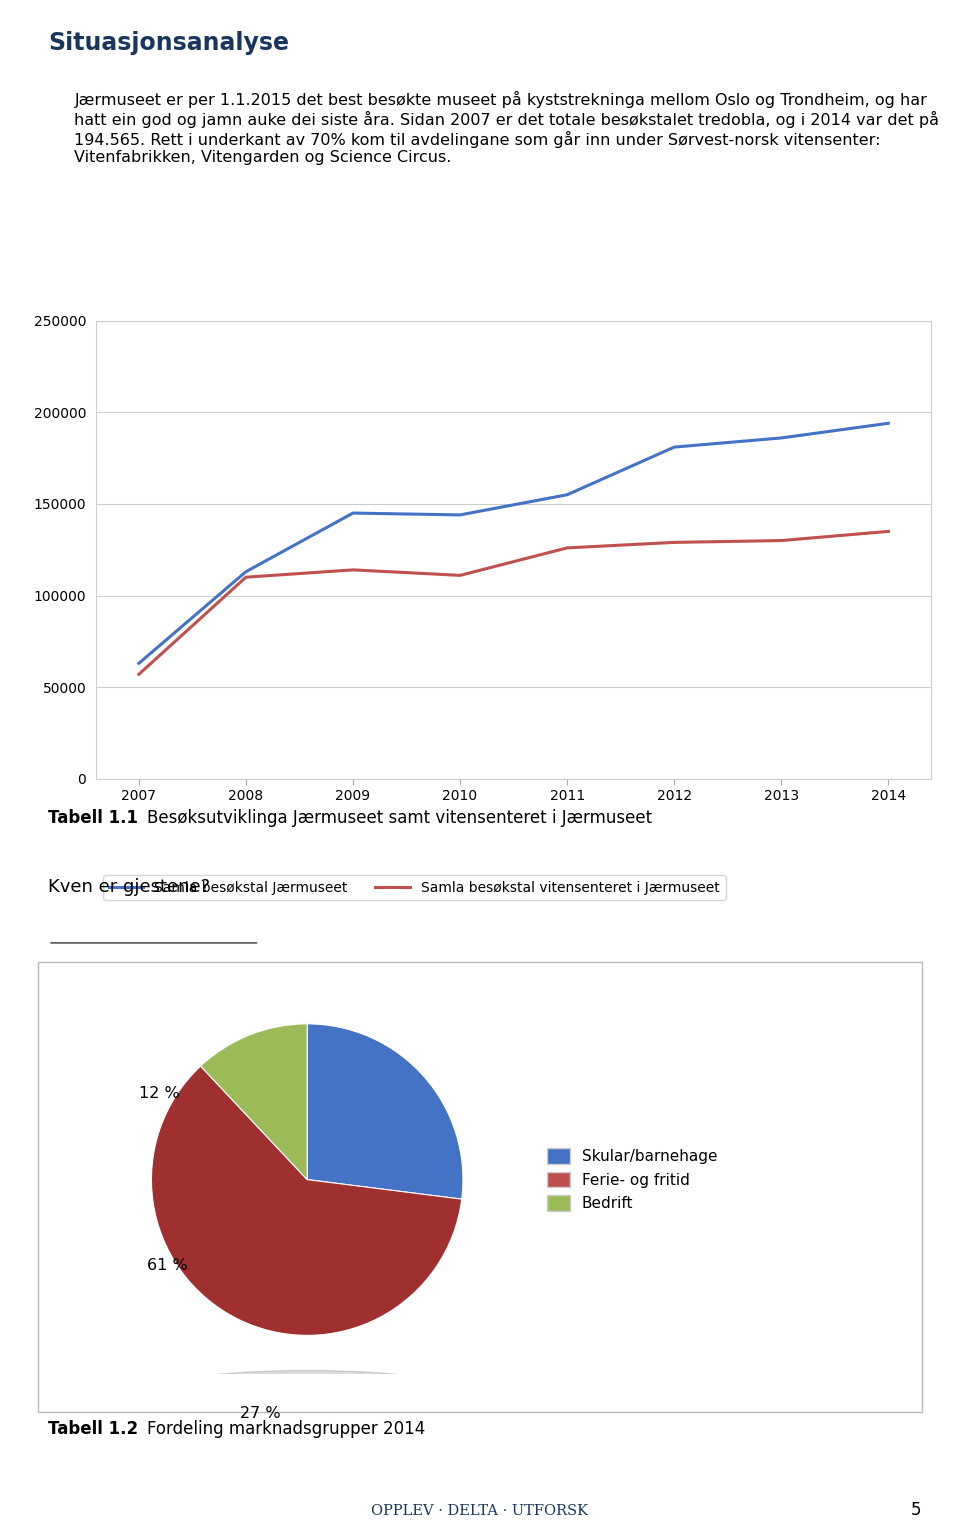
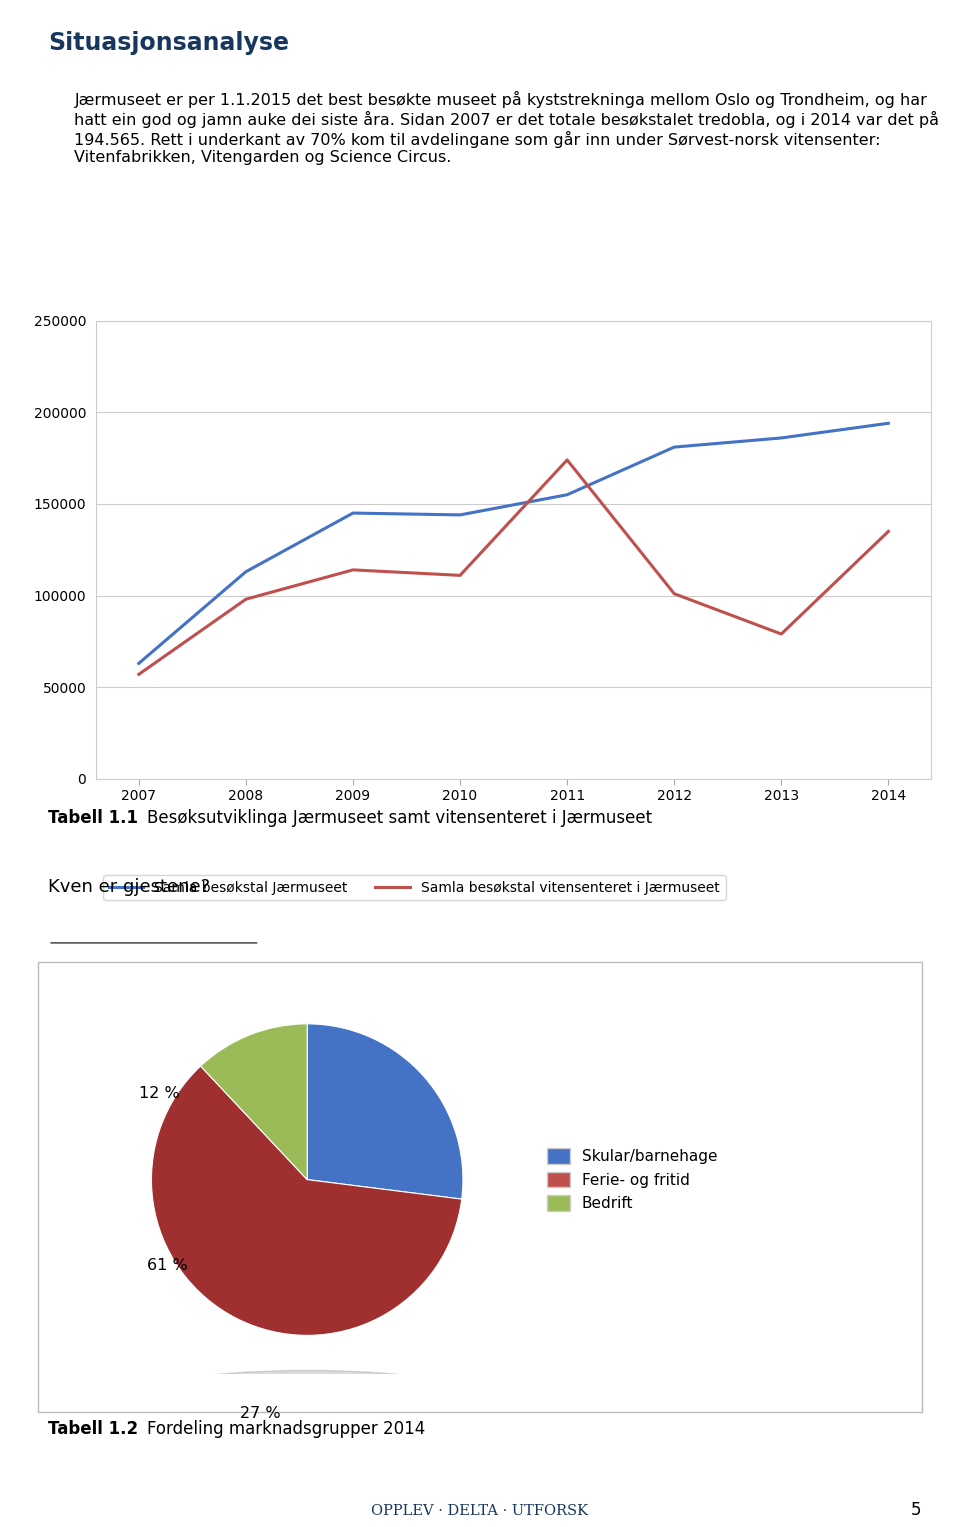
Samla besøkstal vitensenteret i Jærmuseet/2008: 110000 -> 98000
Samla besøkstal vitensenteret i Jærmuseet/2011: 126000 -> 174000
Samla besøkstal vitensenteret i Jærmuseet/2012: 129000 -> 101000
Samla besøkstal vitensenteret i Jærmuseet/2013: 130000 -> 79000
